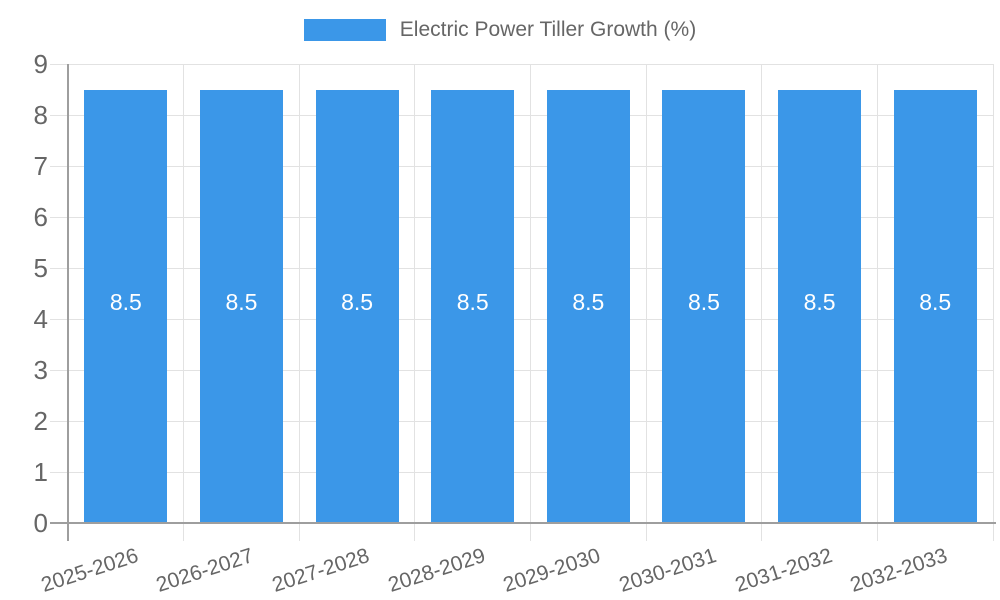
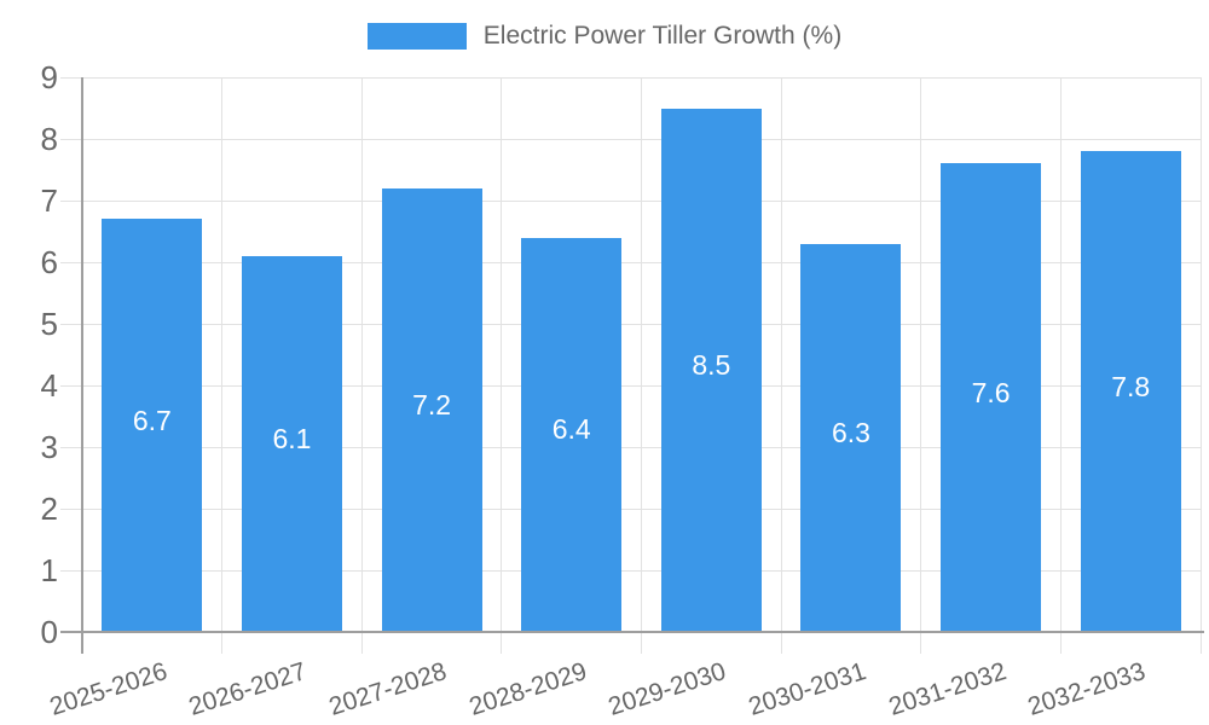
2025-2026: 8.5 -> 6.7
2026-2027: 8.5 -> 6.1
2027-2028: 8.5 -> 7.2
2028-2029: 8.5 -> 6.4
2030-2031: 8.5 -> 6.3
2031-2032: 8.5 -> 7.6
2032-2033: 8.5 -> 7.8
